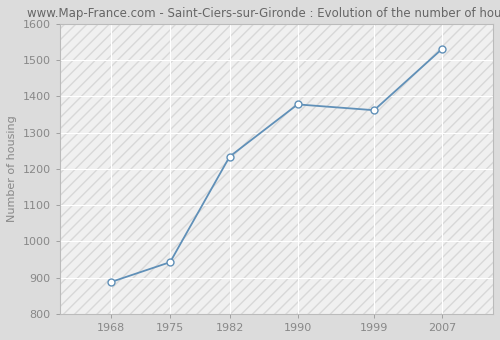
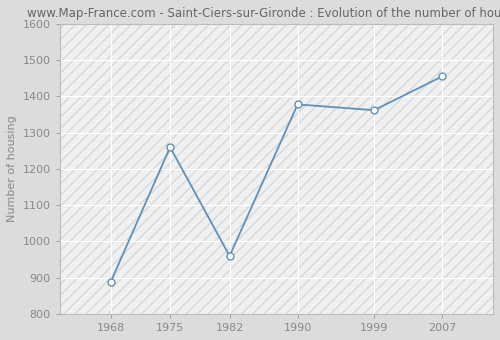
1975: 943 -> 1260
1982: 1234 -> 960
2007: 1531 -> 1455
